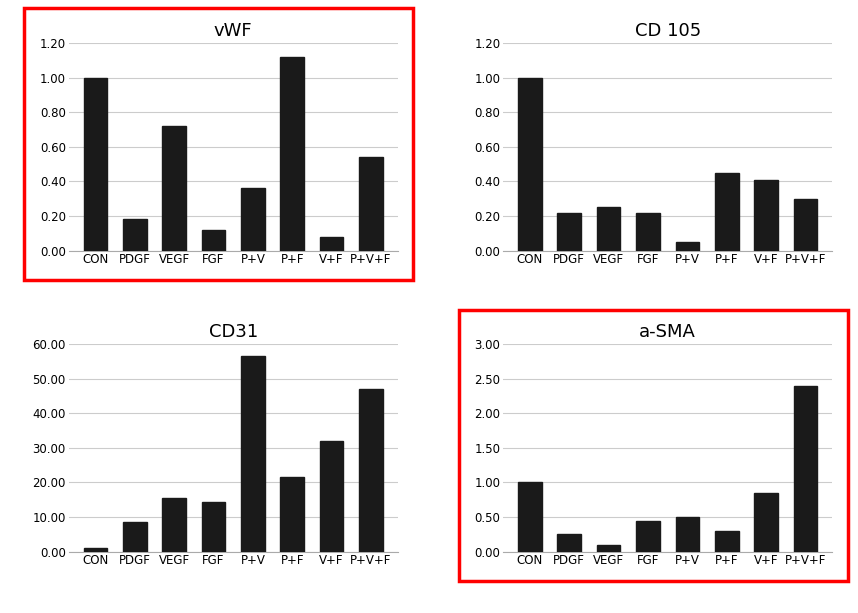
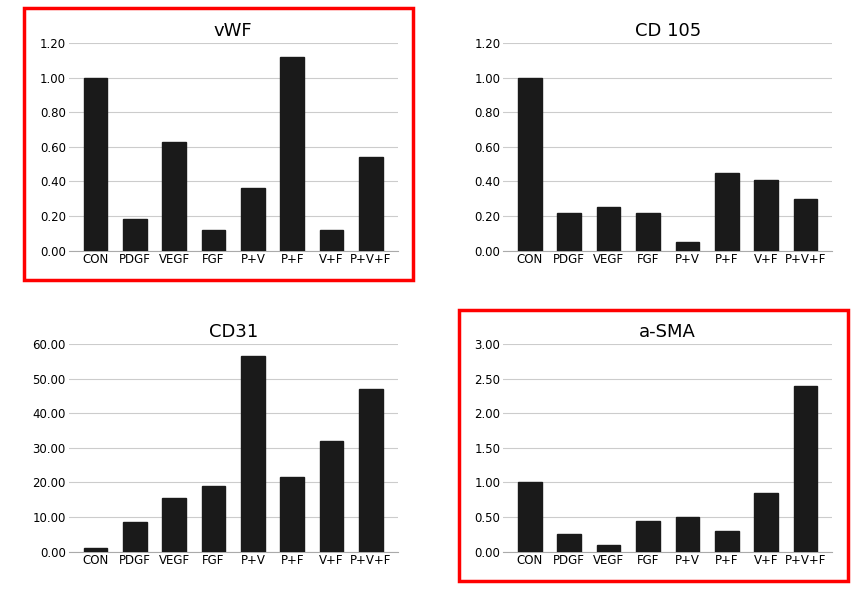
vWF/VEGF: 0.72 -> 0.63
vWF/V+F: 0.08 -> 0.12
CD31/FGF: 14.5 -> 19.0
